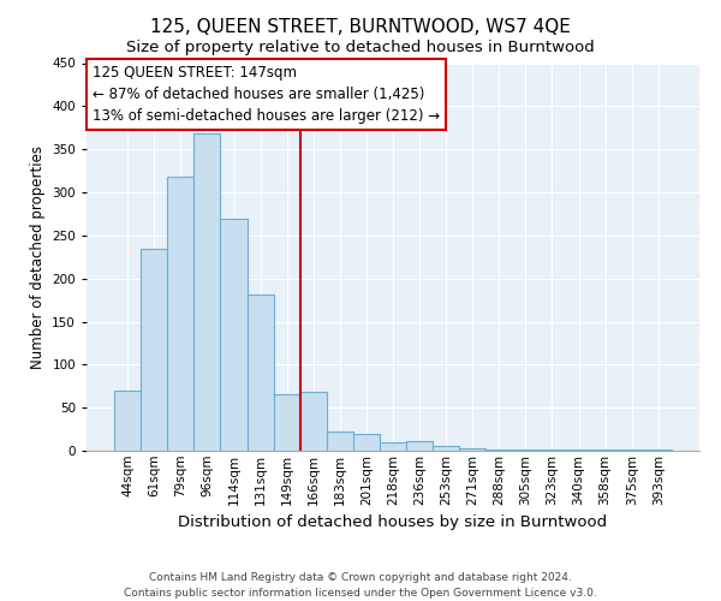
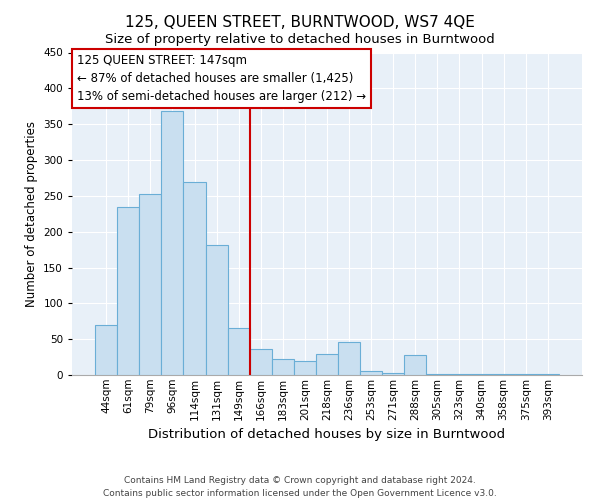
79sqm: 318 -> 252
166sqm: 68 -> 36
218sqm: 10 -> 30
236sqm: 11 -> 46
288sqm: 2 -> 28
